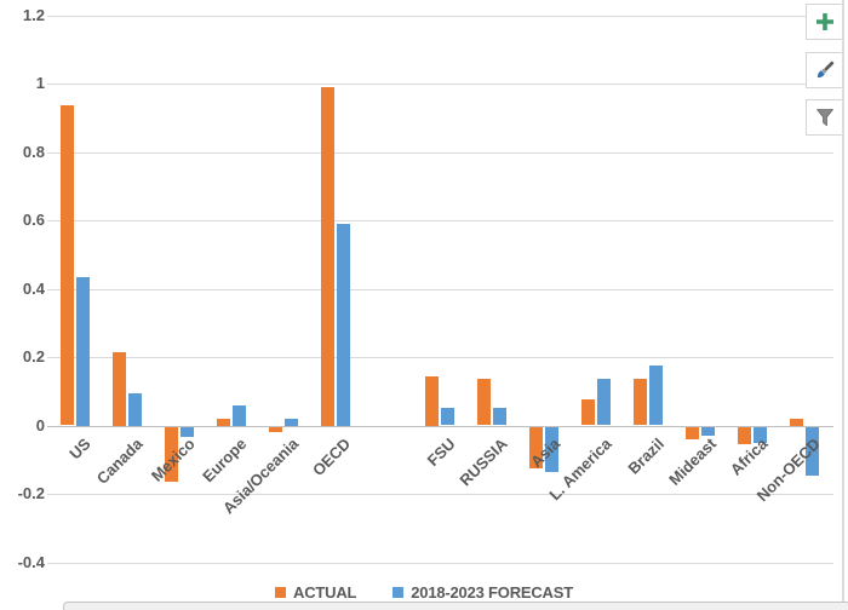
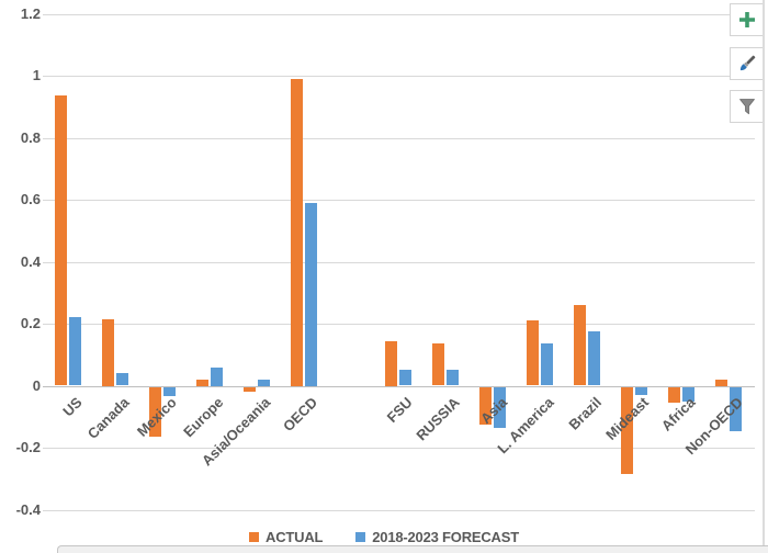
2018-2023 FORECAST/US: 0.43 -> 0.22
2018-2023 FORECAST/Canada: 0.10 -> 0.04
ACTUAL/L. America: 0.07 -> 0.21
ACTUAL/Brazil: 0.14 -> 0.26
ACTUAL/Mideast: -0.04 -> -0.28
